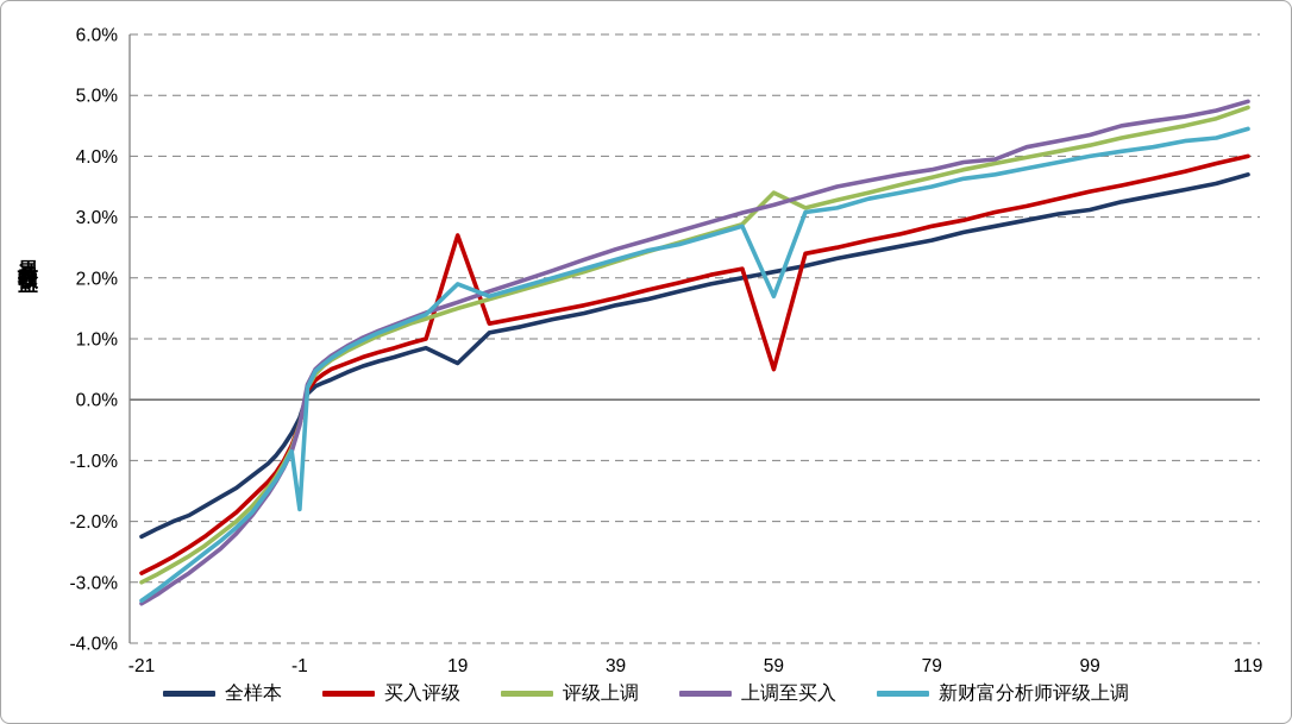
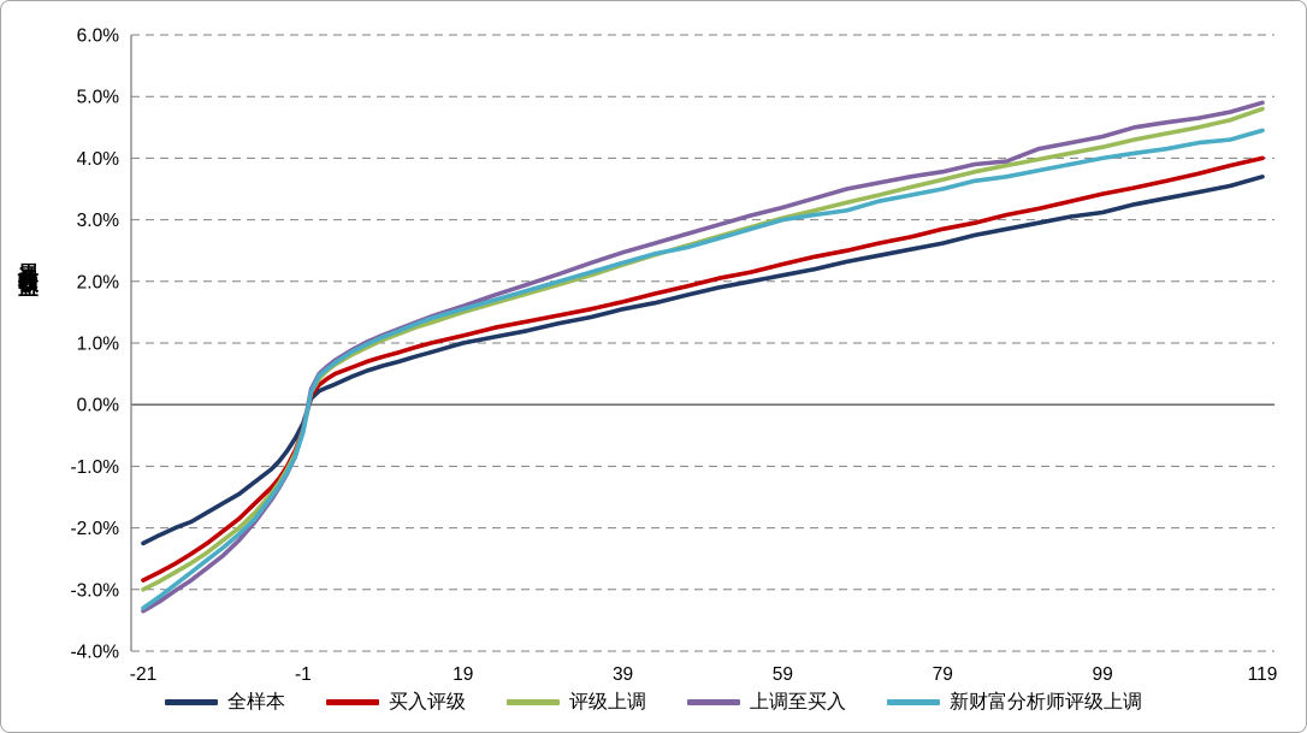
新财富分析师评级上调/-1: -1.8% -> -0.5%
全样本/19: 0.6% -> 1.0%
买入评级/19: 2.7% -> 1.1%
新财富分析师评级上调/19: 1.9% -> 1.6%
买入评级/59: 0.5% -> 2.3%
评级上调/59: 3.4% -> 3.0%
新财富分析师评级上调/59: 1.7% -> 3.0%
